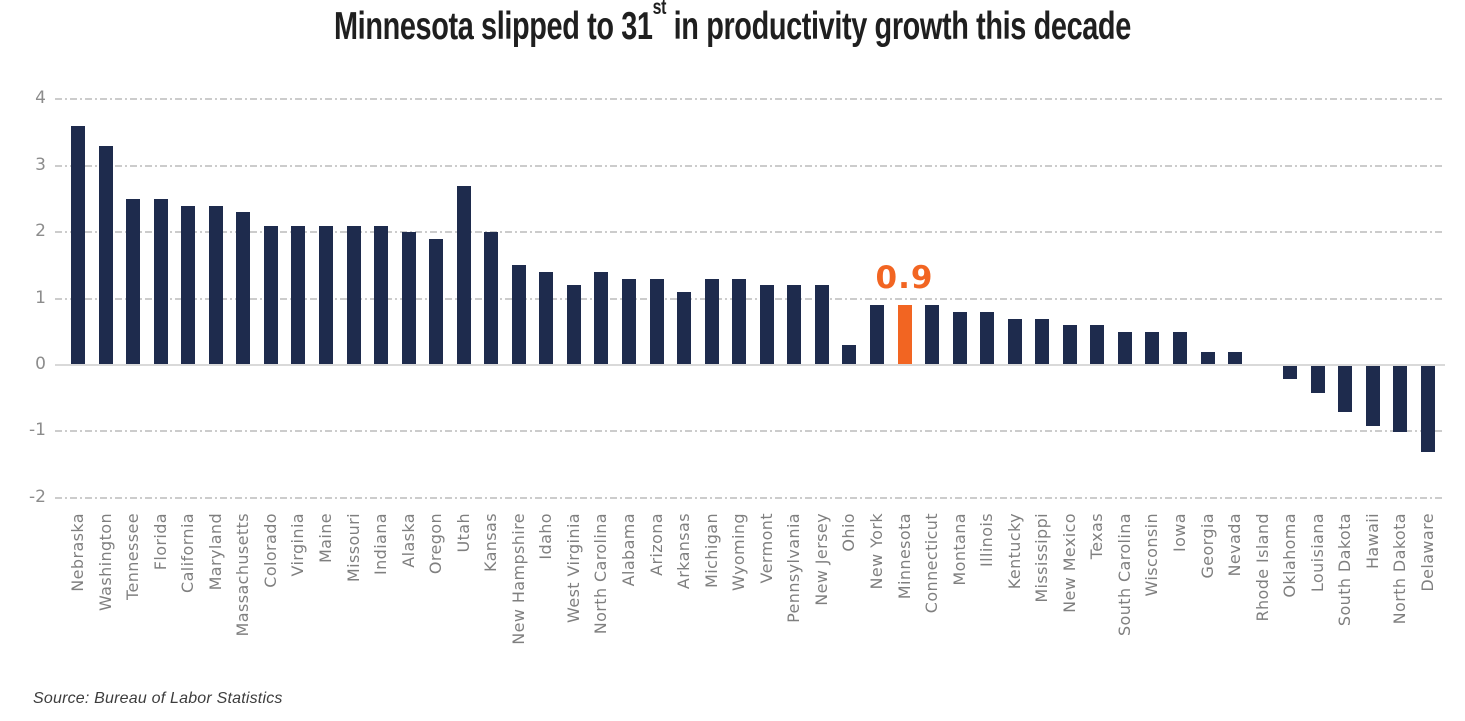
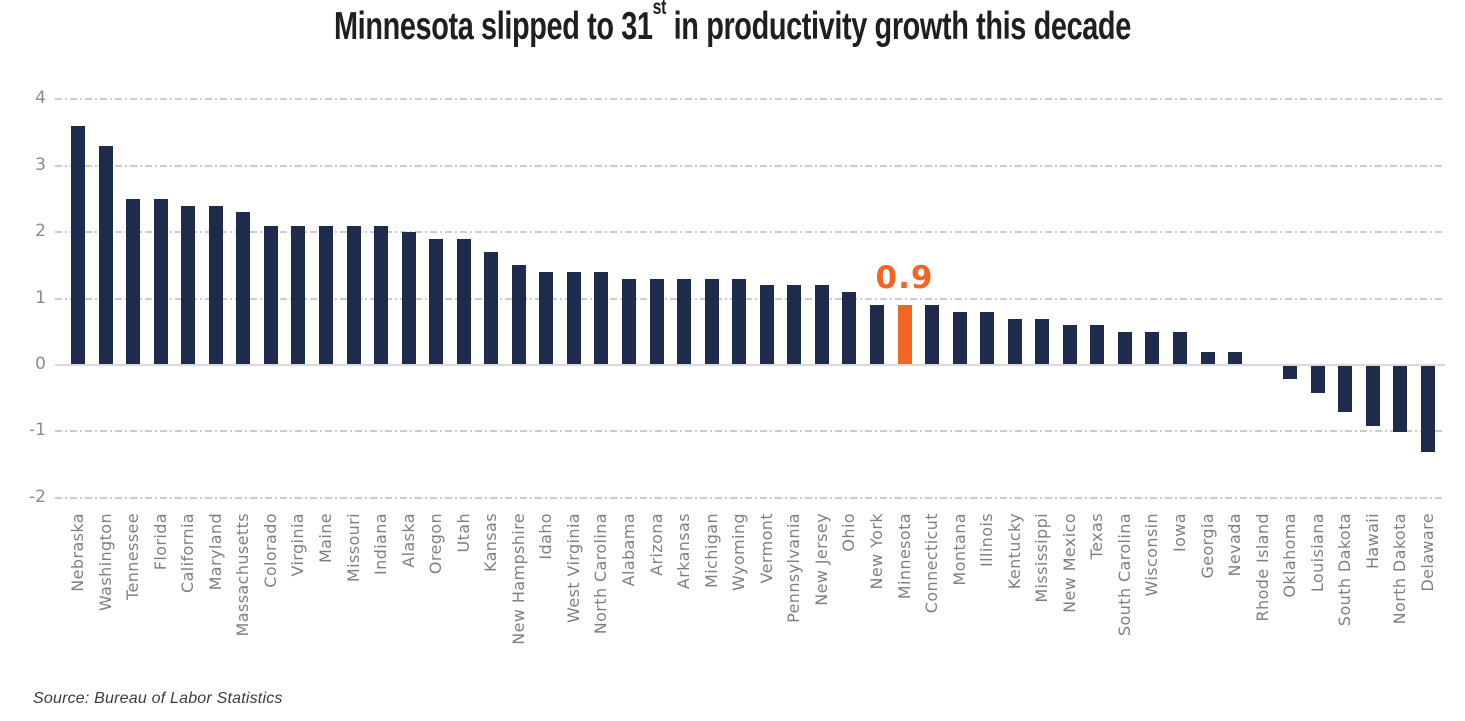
Utah: 2.7 -> 1.9
Kansas: 2.0 -> 1.7
West Virginia: 1.2 -> 1.4
Arkansas: 1.1 -> 1.3
Ohio: 0.3 -> 1.1
